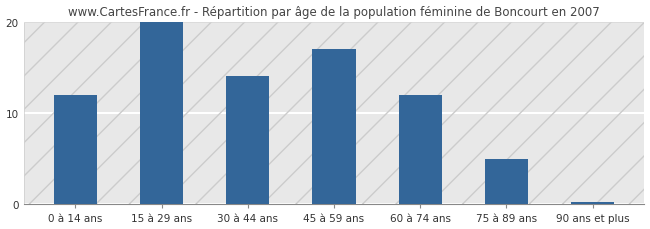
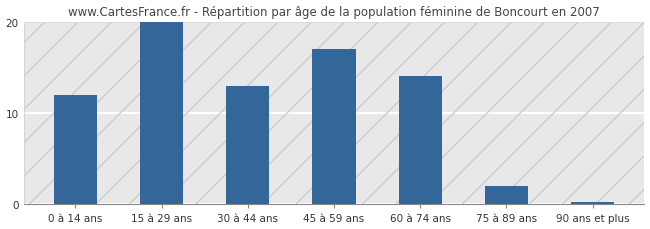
30 à 44 ans: 14.0 -> 13.0
60 à 74 ans: 12.0 -> 14.0
75 à 89 ans: 5.0 -> 2.0
